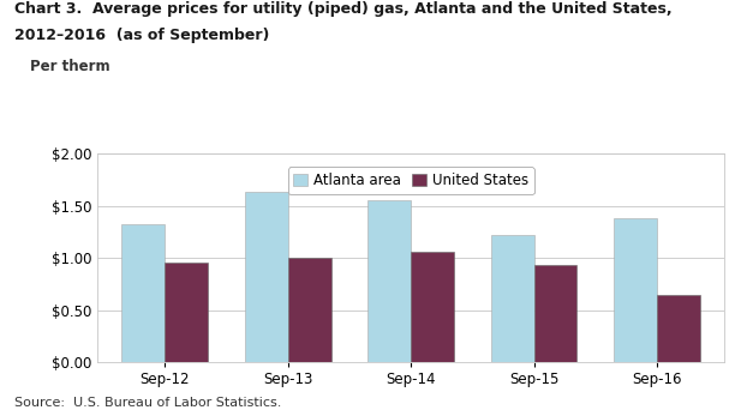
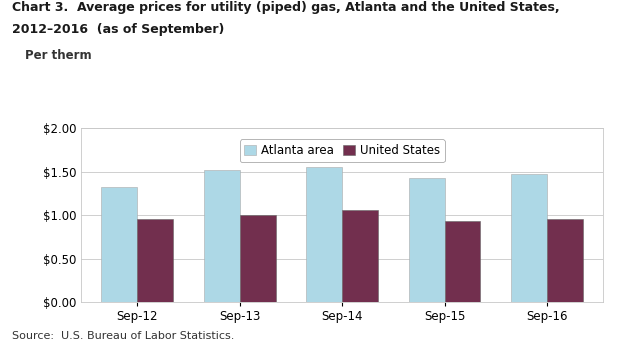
Atlanta area/Sep-13: $1.64 -> $1.52
Atlanta area/Sep-15: $1.22 -> $1.43
Atlanta area/Sep-16: $1.38 -> $1.47
United States/Sep-16: $0.64 -> $0.96
